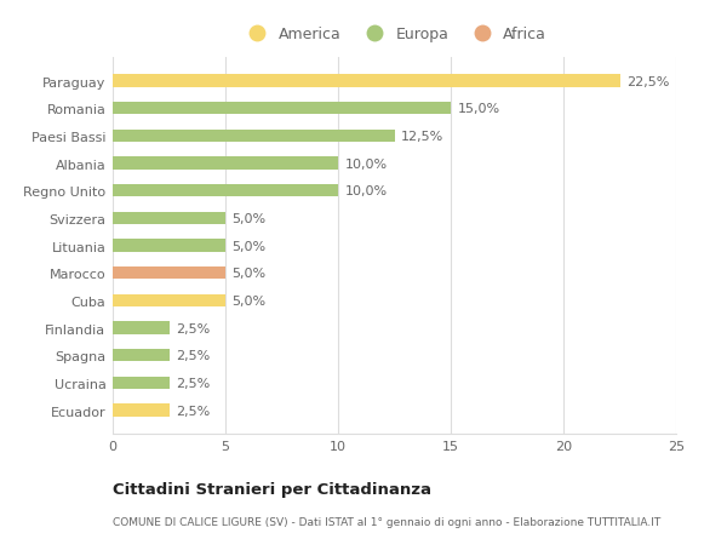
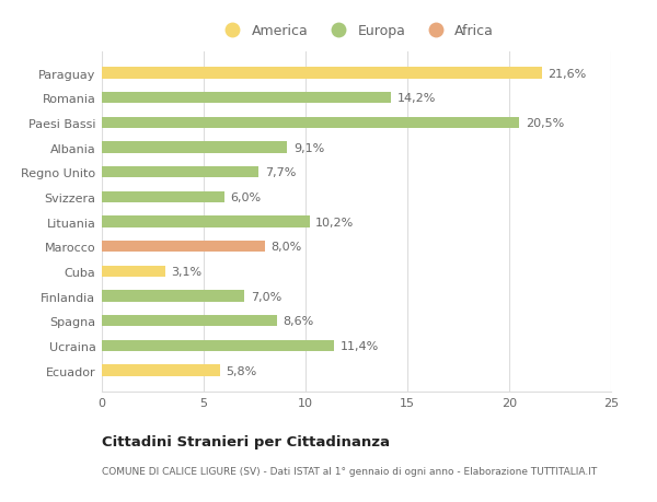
Paraguay: 22,5% -> 21,6%
Romania: 15,0% -> 14,2%
Paesi Bassi: 12,5% -> 20,5%
Albania: 10,0% -> 9,1%
Regno Unito: 10,0% -> 7,7%
Svizzera: 5,0% -> 6,0%
Lituania: 5,0% -> 10,2%
Marocco: 5,0% -> 8,0%
Cuba: 5,0% -> 3,1%
Finlandia: 2,5% -> 7,0%
Spagna: 2,5% -> 8,6%
Ucraina: 2,5% -> 11,4%
Ecuador: 2,5% -> 5,8%
